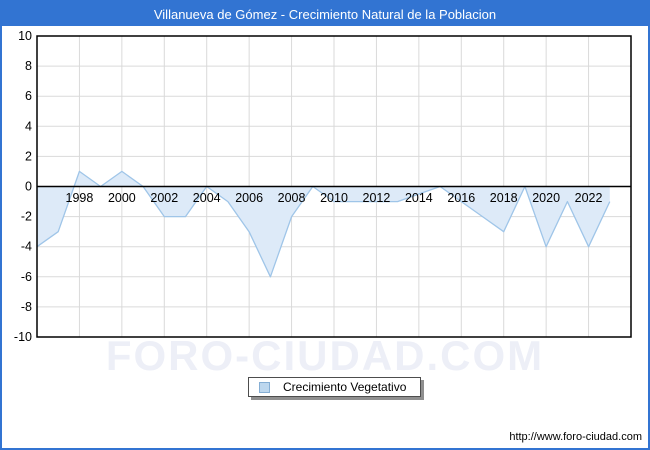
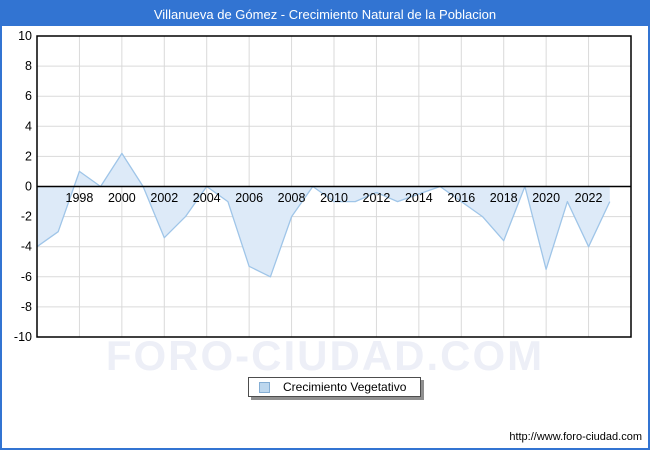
2000: 1.0 -> 2.2
2002: -2.0 -> -3.4
2006: -3.0 -> -5.3
2012: -1.0 -> -0.4
2018: -3.0 -> -3.6
2020: -4.0 -> -5.5
